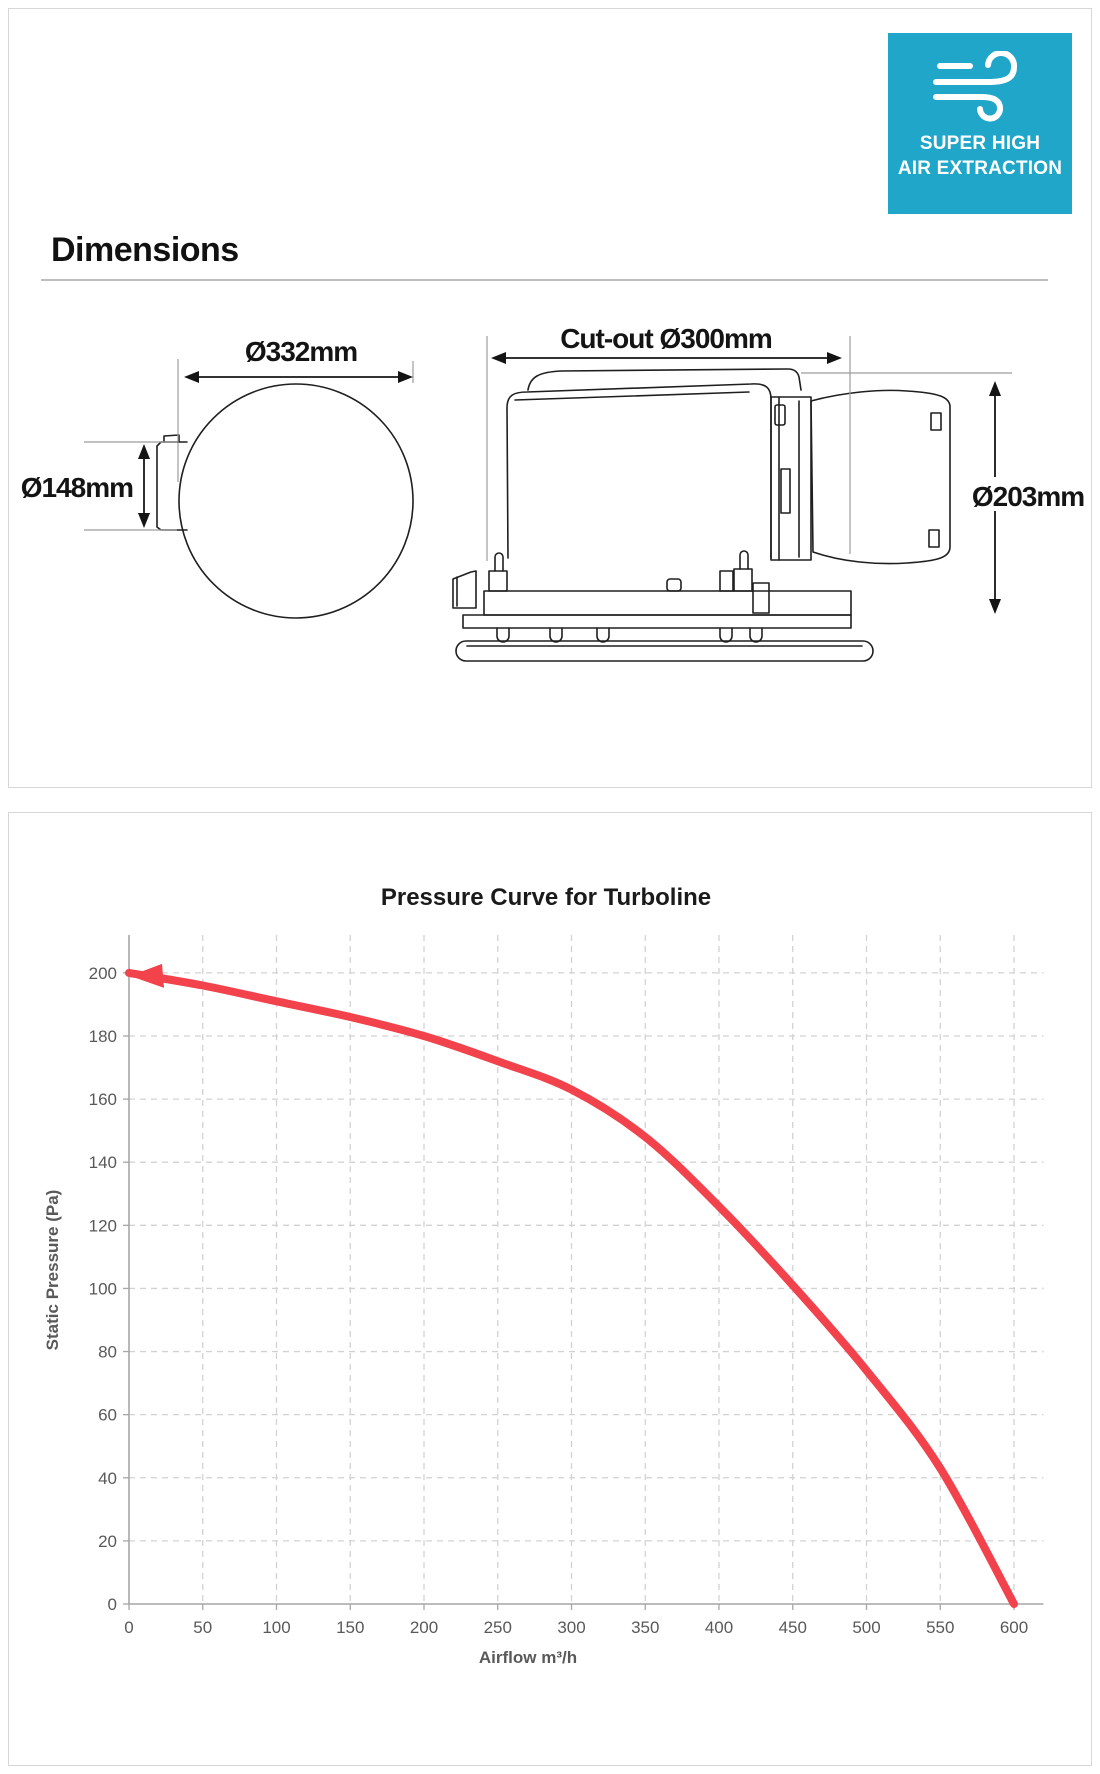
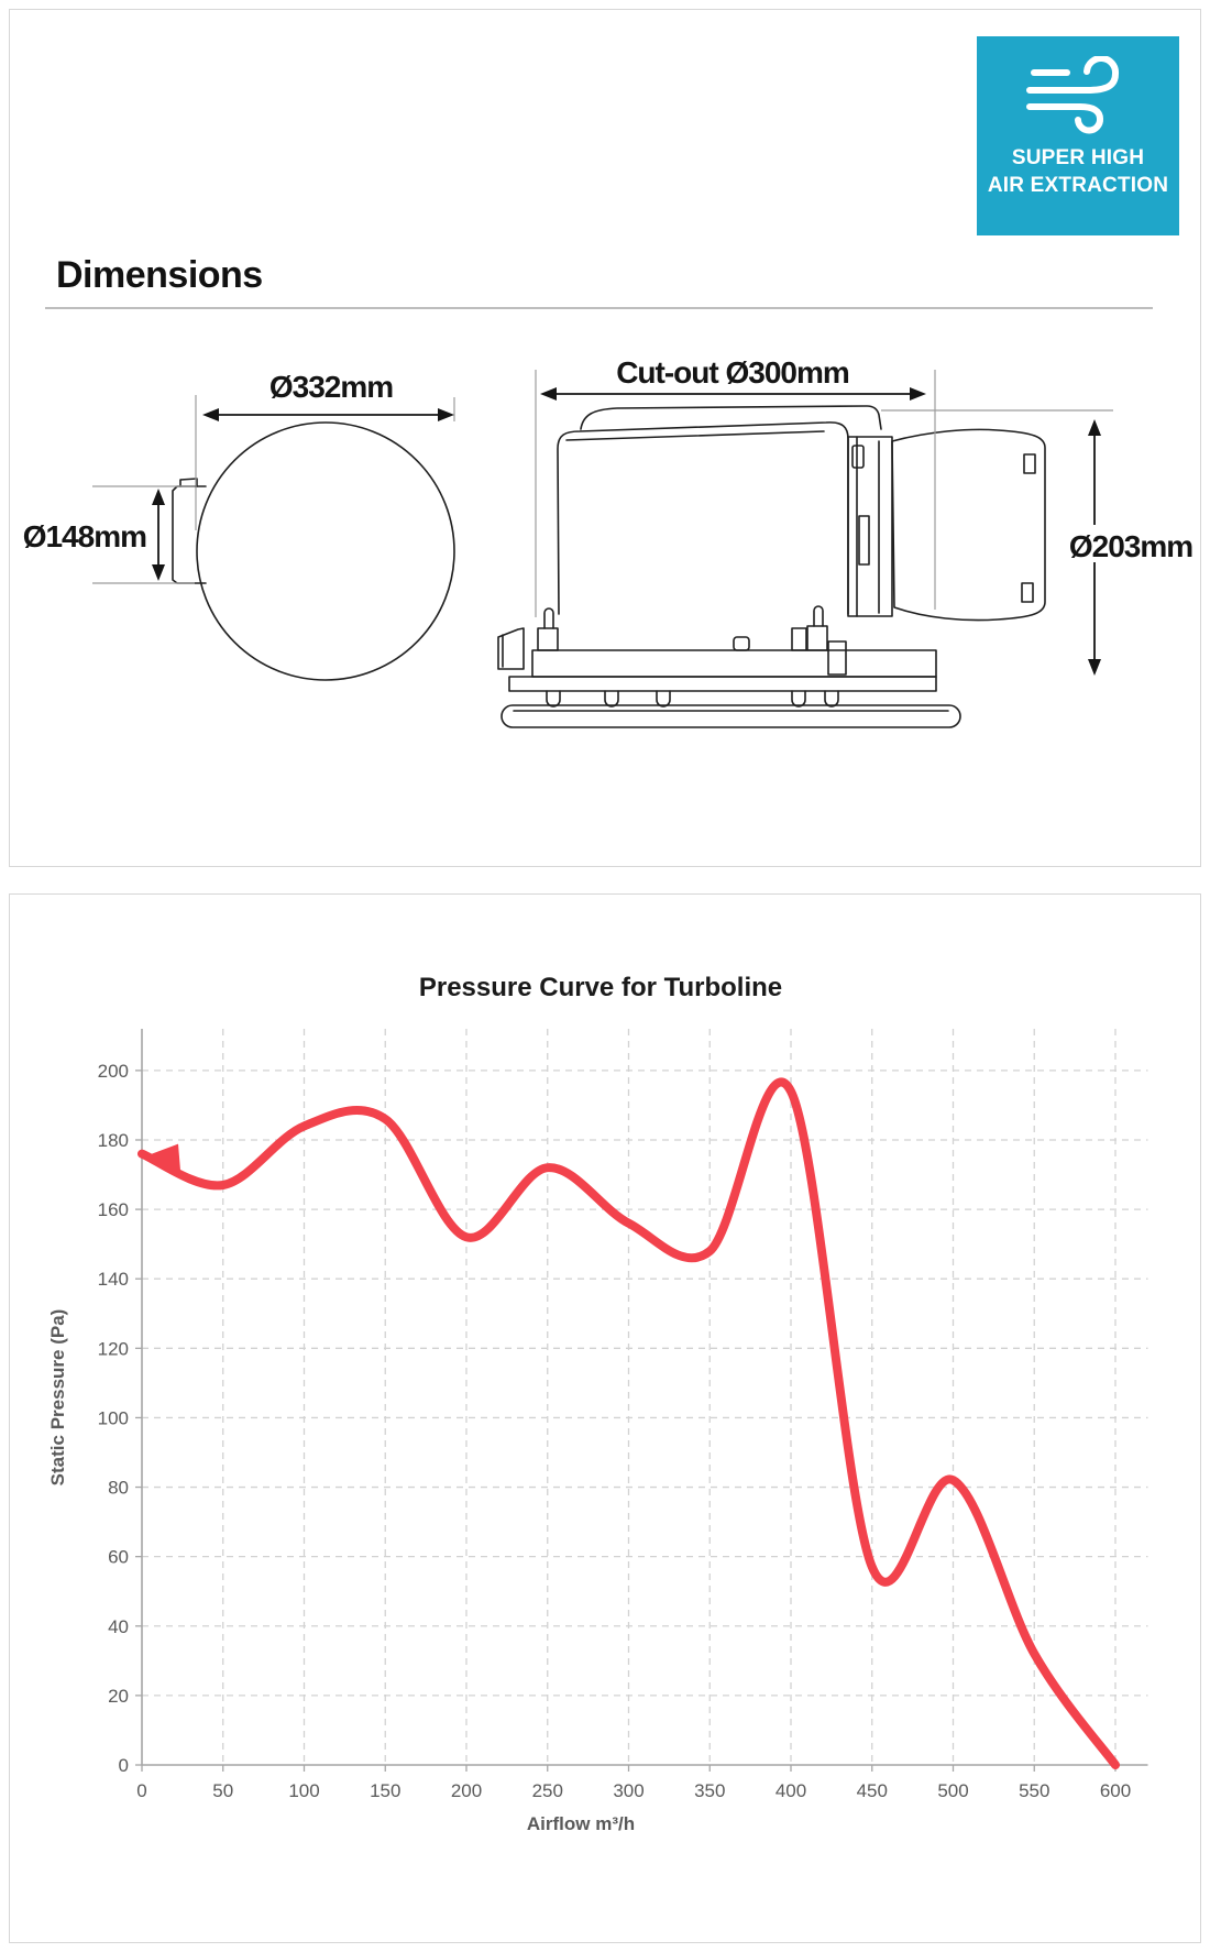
0: 200 -> 176
50: 196 -> 167
100: 191 -> 184
200: 180 -> 152
300: 163 -> 156
400: 126 -> 194
450: 101 -> 57
500: 74 -> 82
550: 43 -> 32
